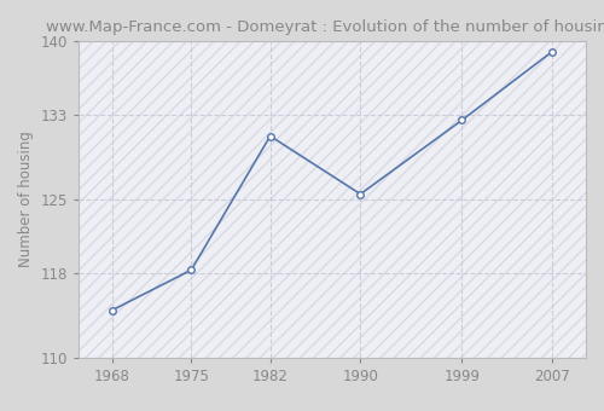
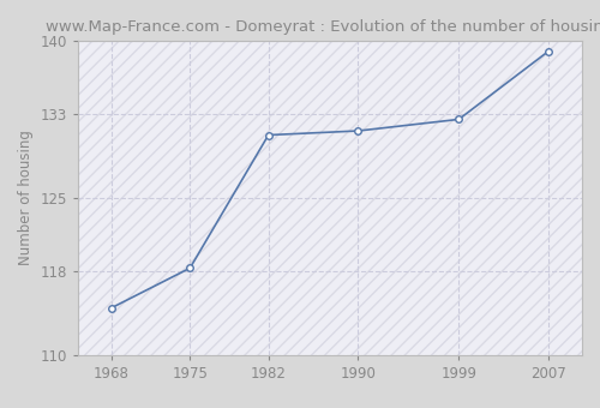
1990: 125.5 -> 131.4
